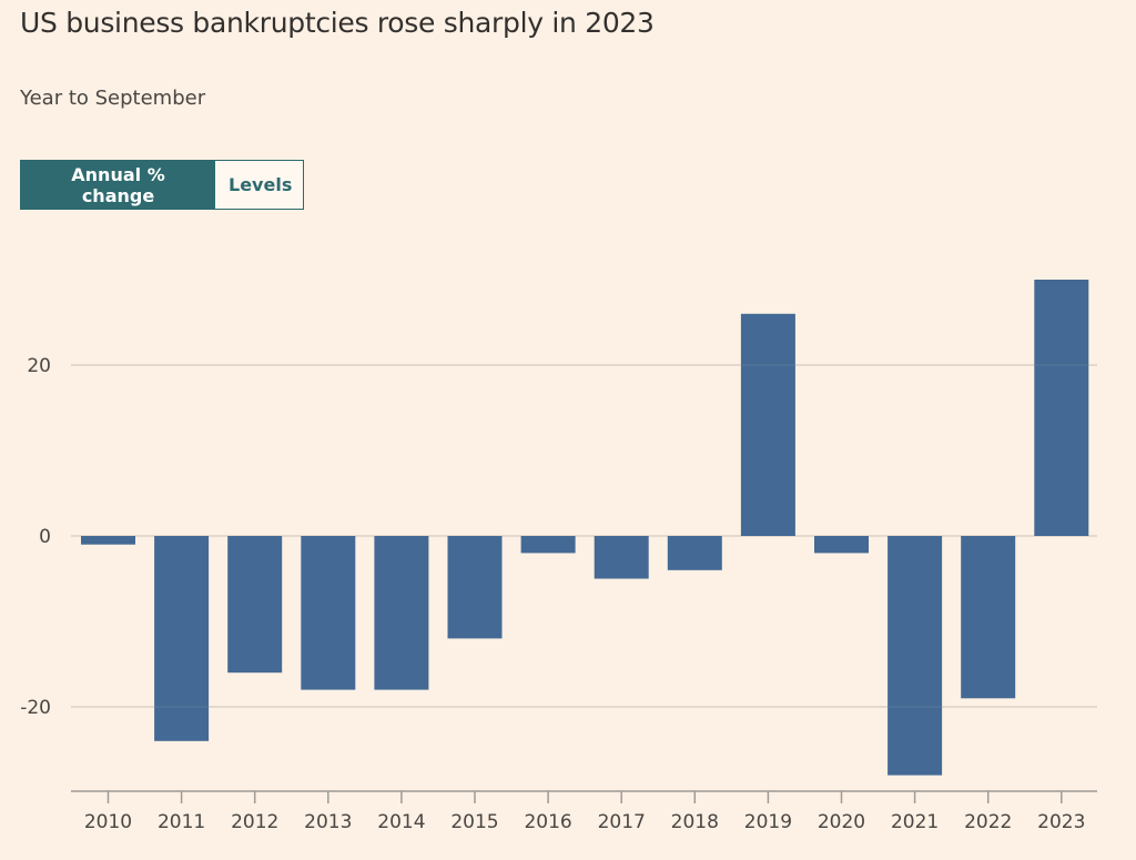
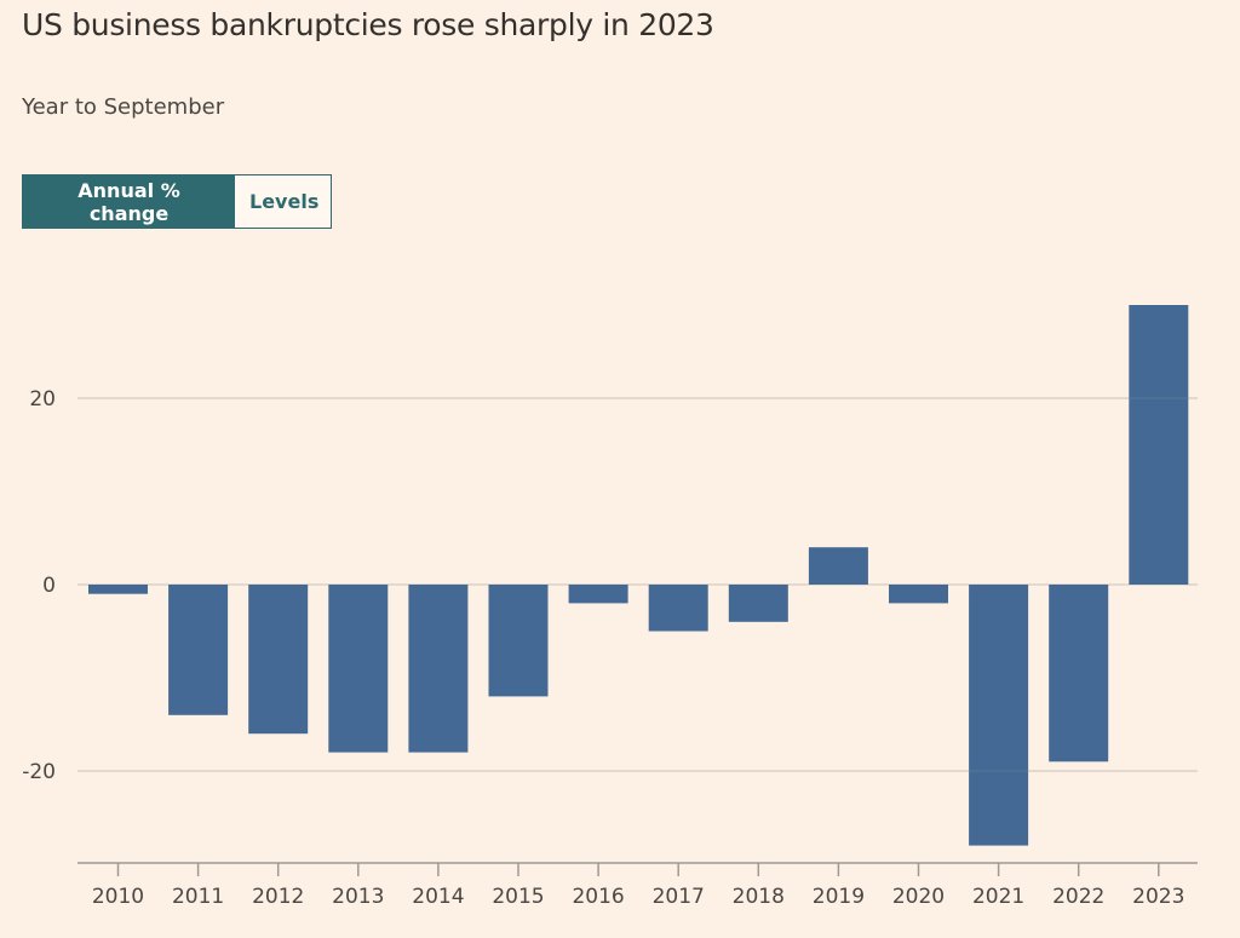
2011: -24 -> -14
2019: 26 -> 4
